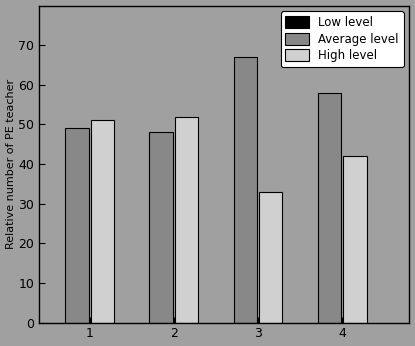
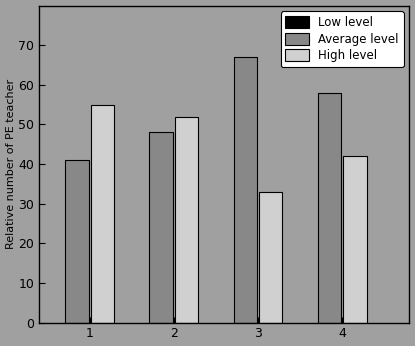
Average level/1: 49 -> 41
High level/1: 51 -> 55
